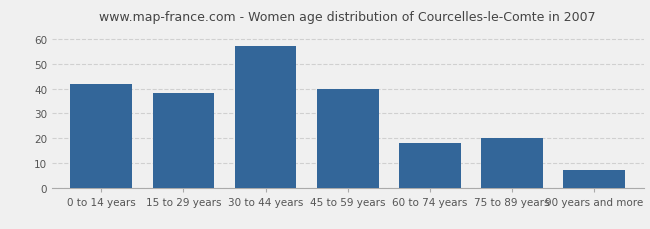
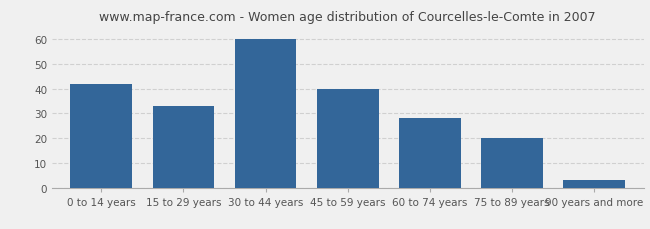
15 to 29 years: 38 -> 33
30 to 44 years: 57 -> 60
60 to 74 years: 18 -> 28
90 years and more: 7 -> 3
